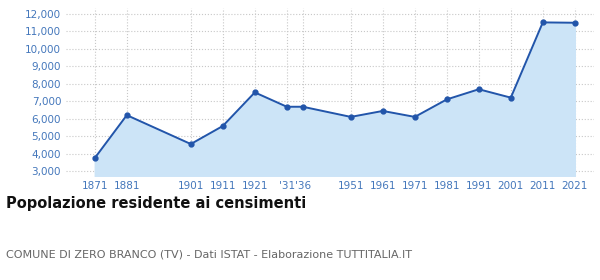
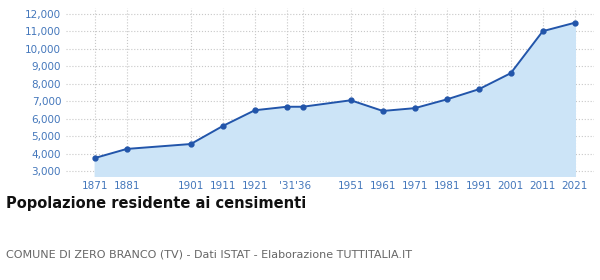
1881: 6,200 -> 4,300
1921: 7,500 -> 6,500
1951: 6,100 -> 7,000
1971: 6,100 -> 6,600
2001: 7,200 -> 8,600
2011: 11,500 -> 11,000
